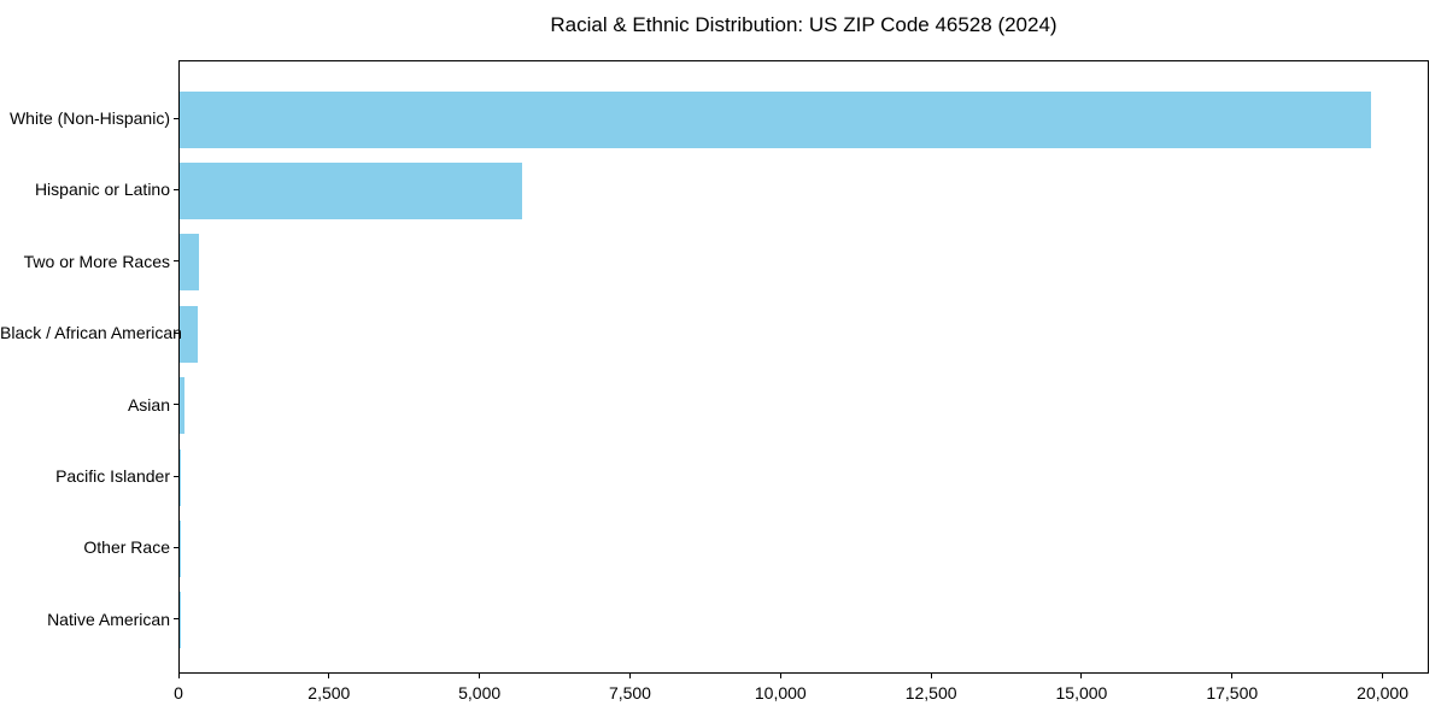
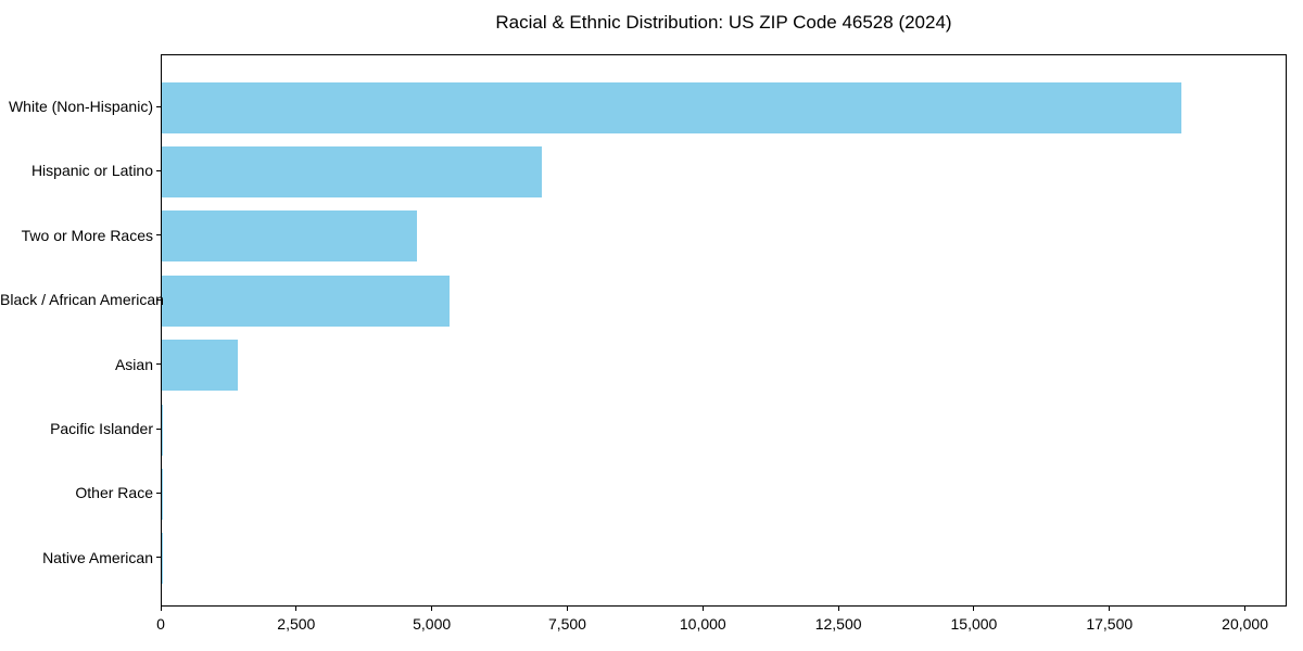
White (Non-Hispanic): 19800 -> 18800
Hispanic or Latino: 5700 -> 7000
Two or More Races: 300 -> 4700
Black / African American: 300 -> 5300
Asian: 100 -> 1400
